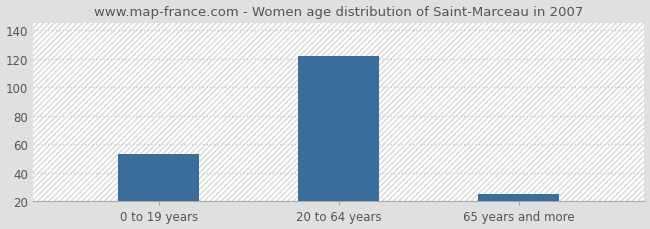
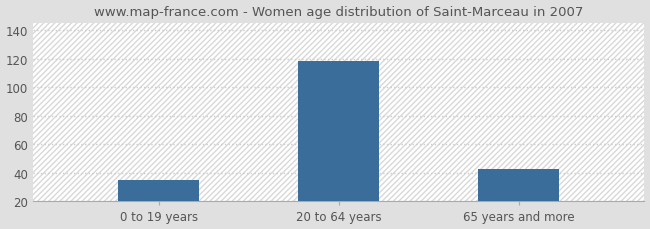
0 to 19 years: 53 -> 35
20 to 64 years: 122 -> 118
65 years and more: 25 -> 43
